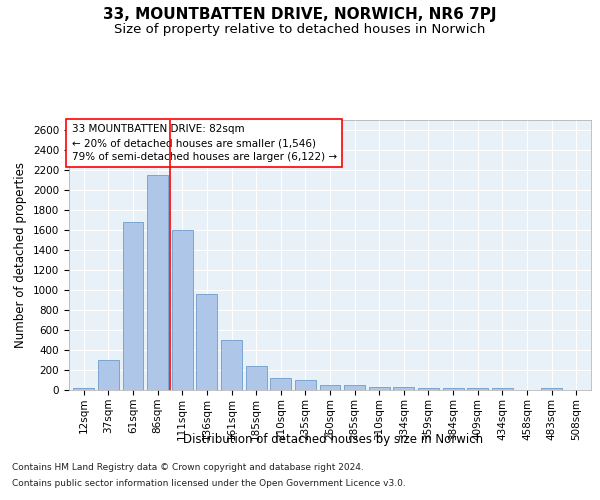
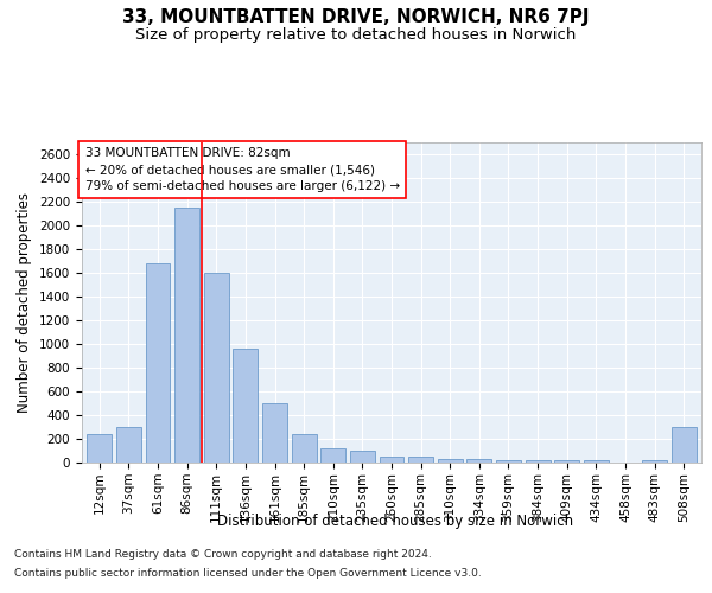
12sqm: 20 -> 240
508sqm: 0 -> 300
